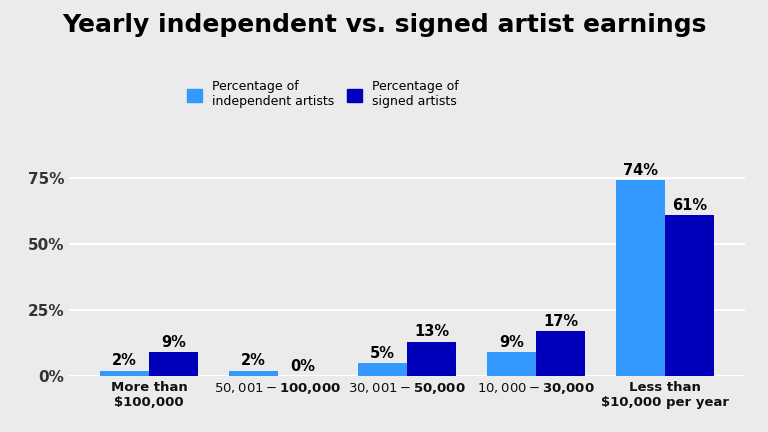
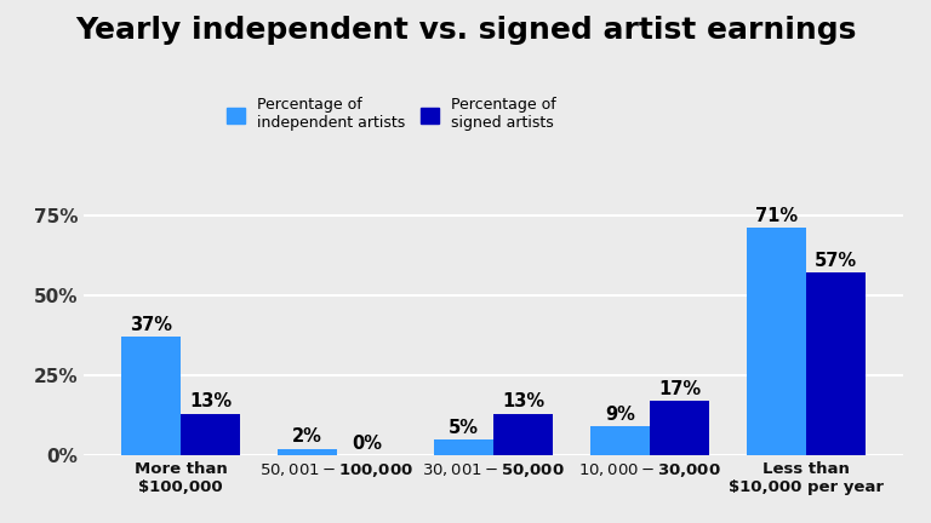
Percentage of independent artists/More than $100,000: 2% -> 37%
Percentage of signed artists/More than $100,000: 9% -> 13%
Percentage of independent artists/Less than $10,000 per year: 74% -> 71%
Percentage of signed artists/Less than $10,000 per year: 61% -> 57%
